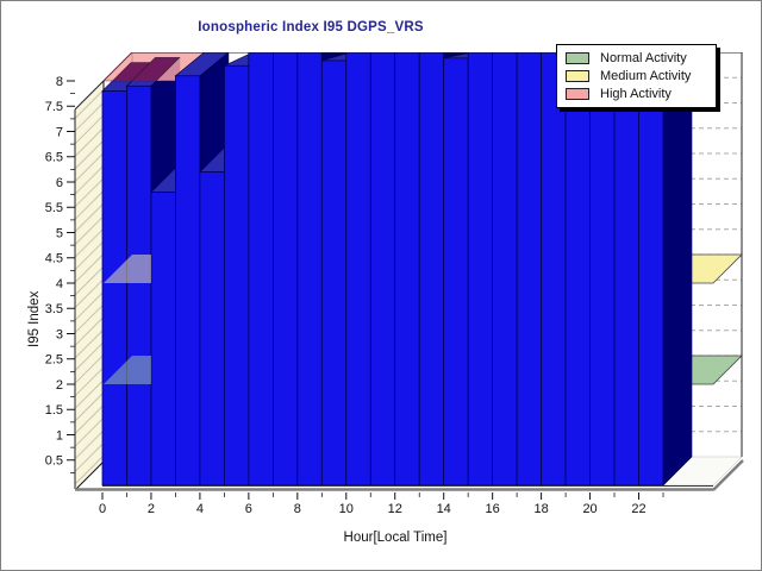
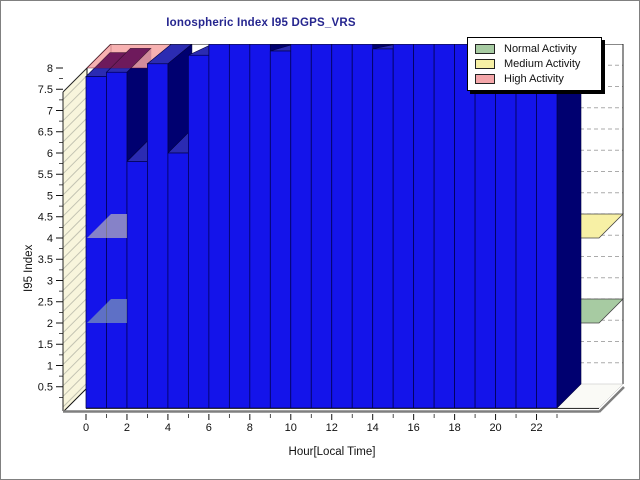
4: 6.2 -> 6.0
